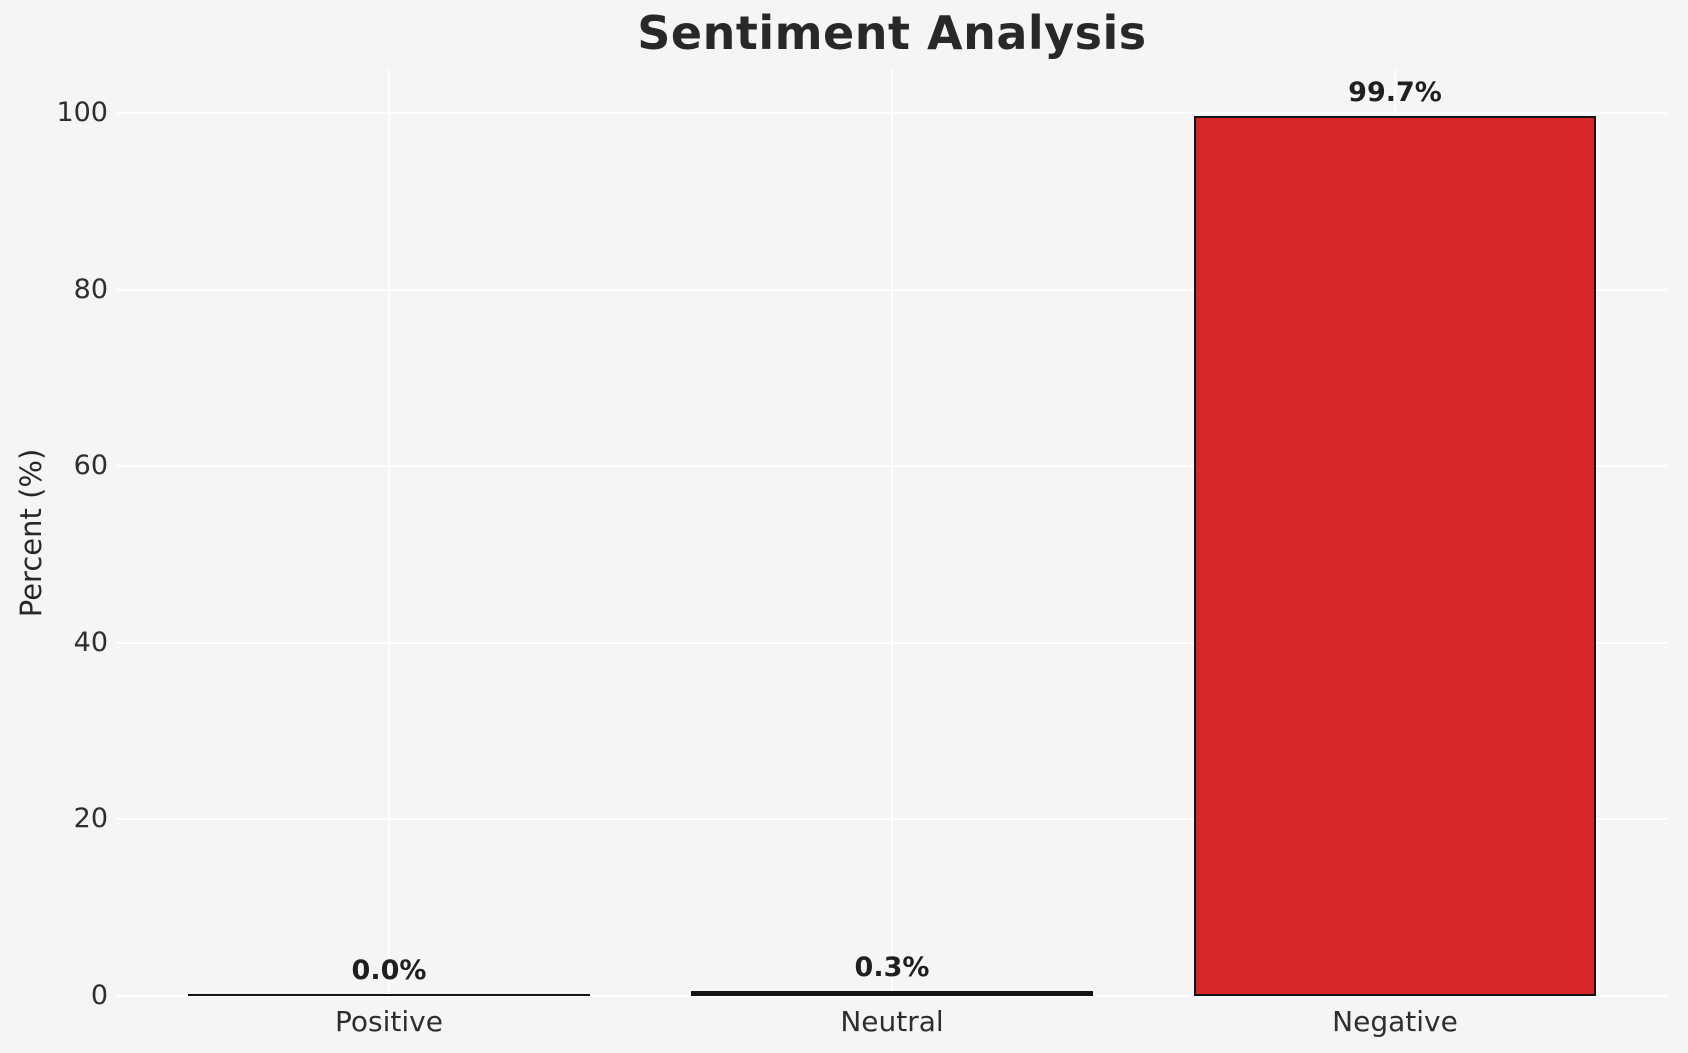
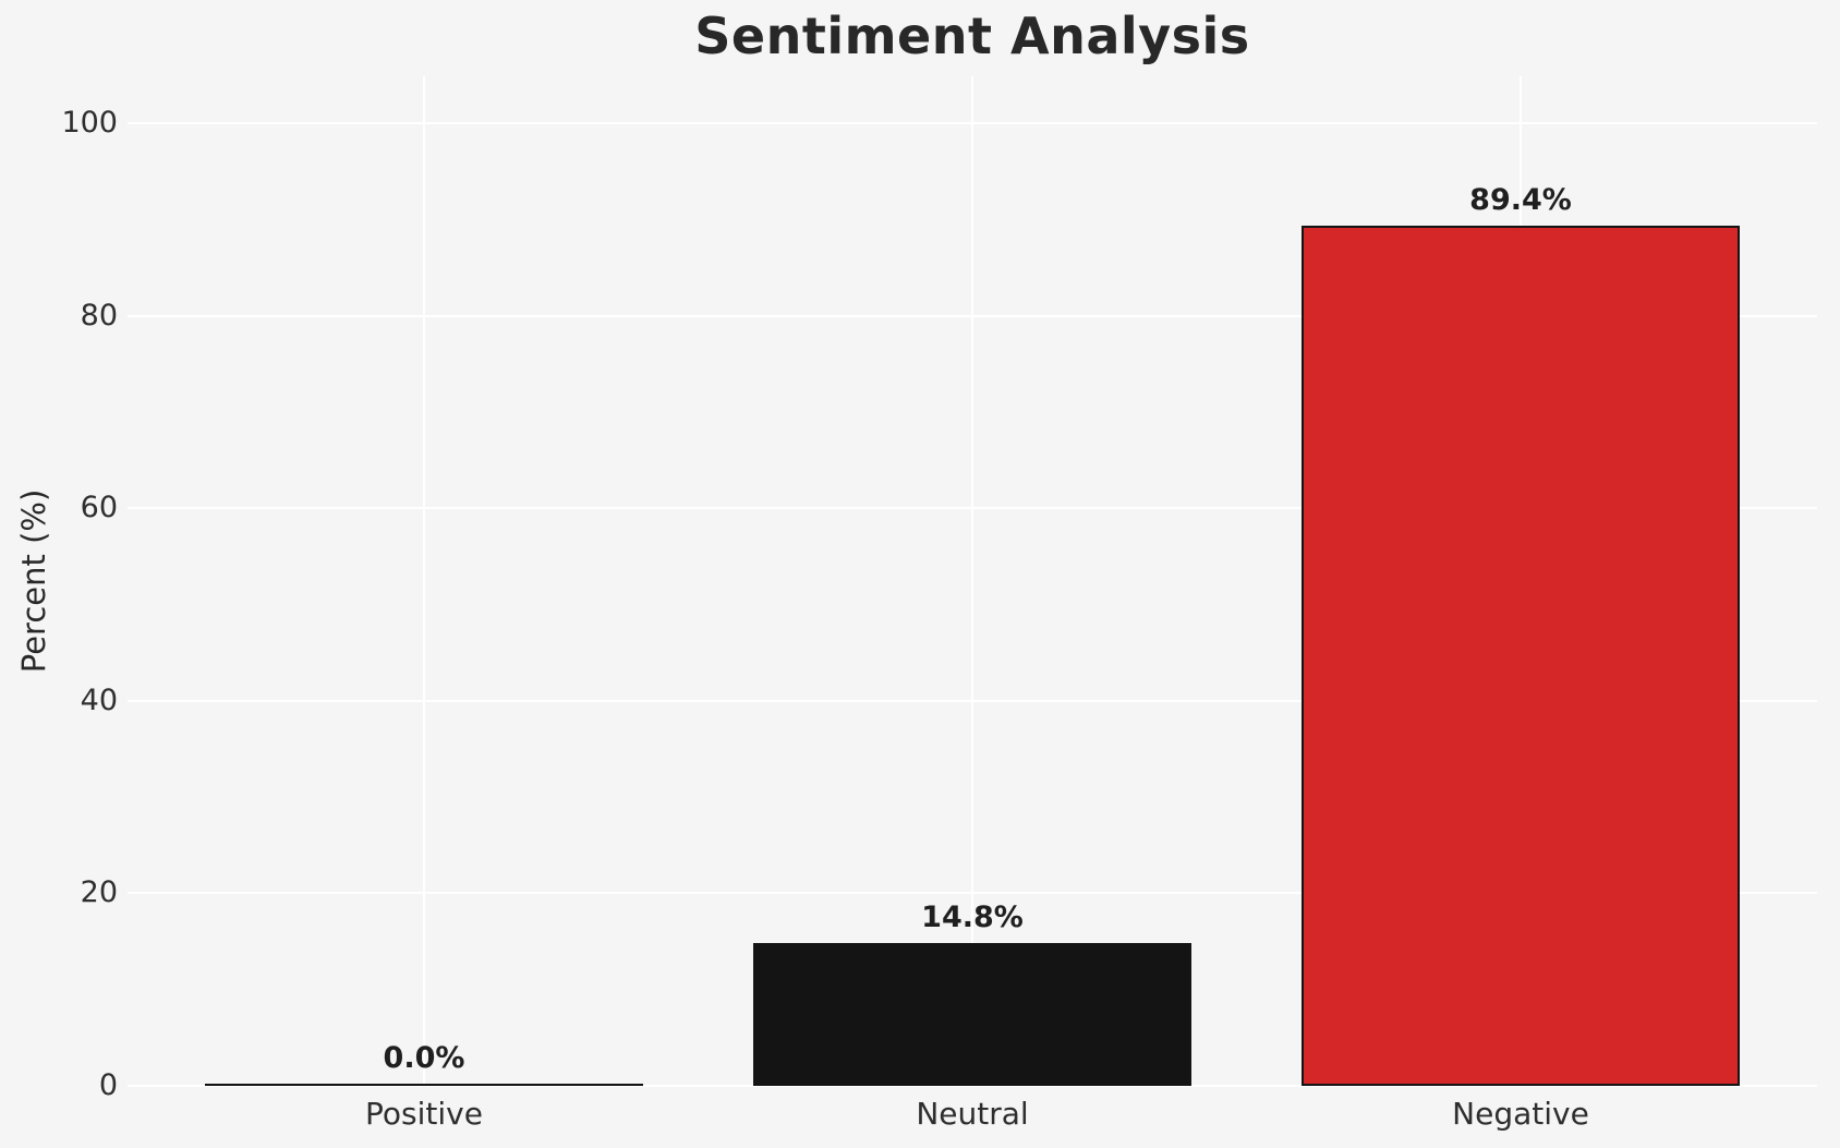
Neutral: 0.3% -> 14.8%
Negative: 99.7% -> 89.4%
